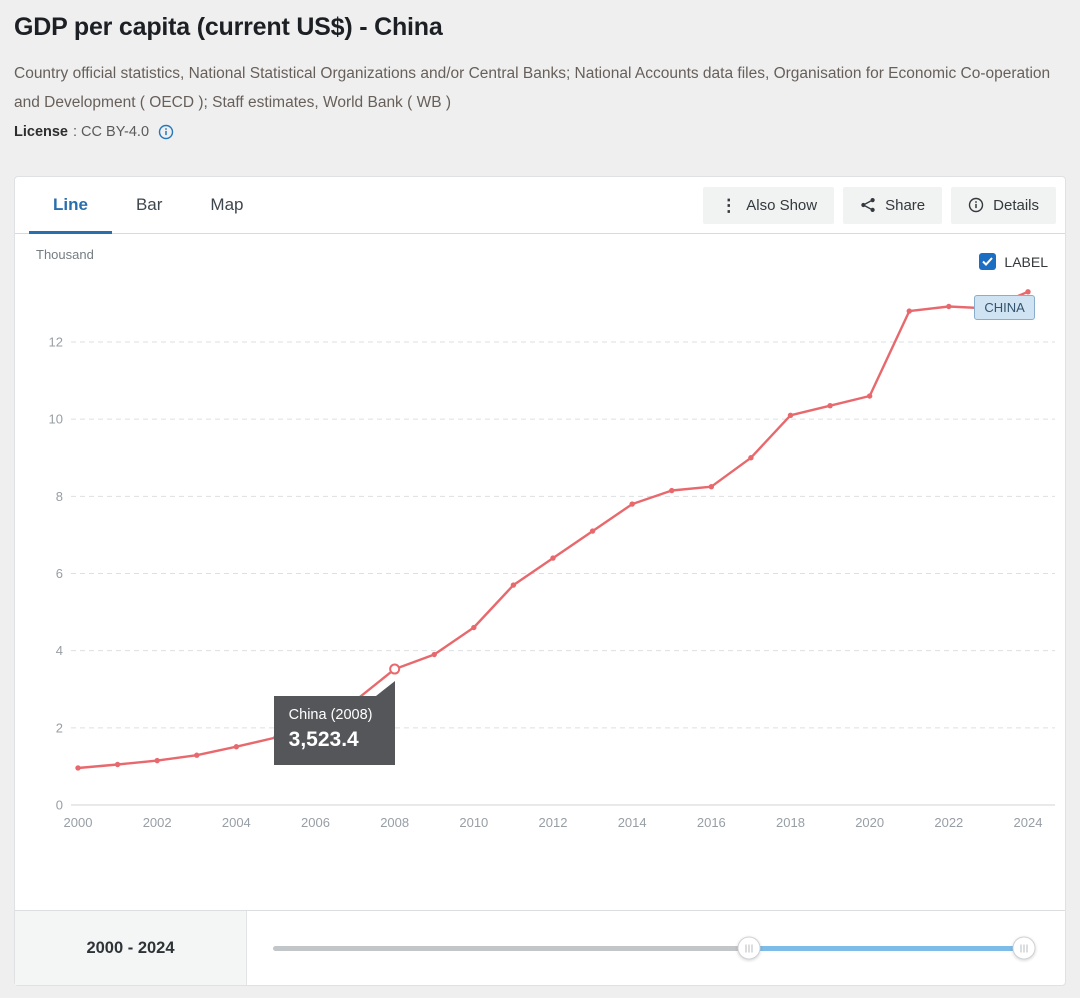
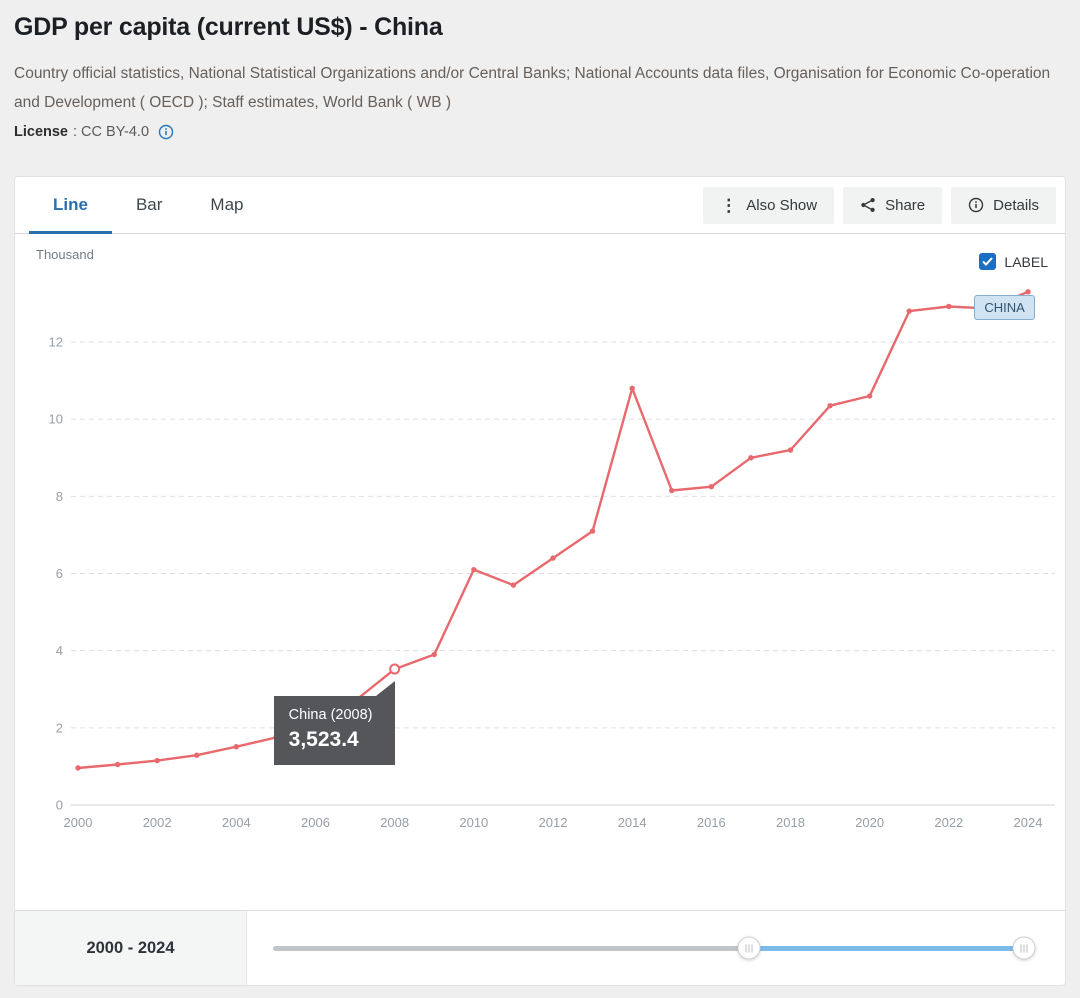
2010: 4.6 -> 6.1
2014: 7.8 -> 10.8
2018: 10.1 -> 9.2
